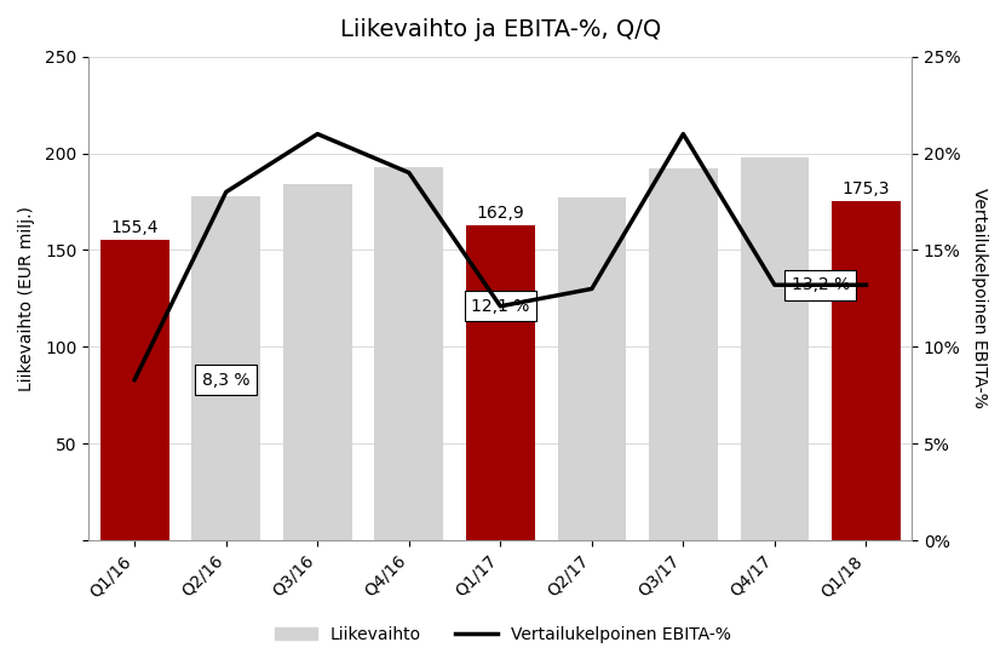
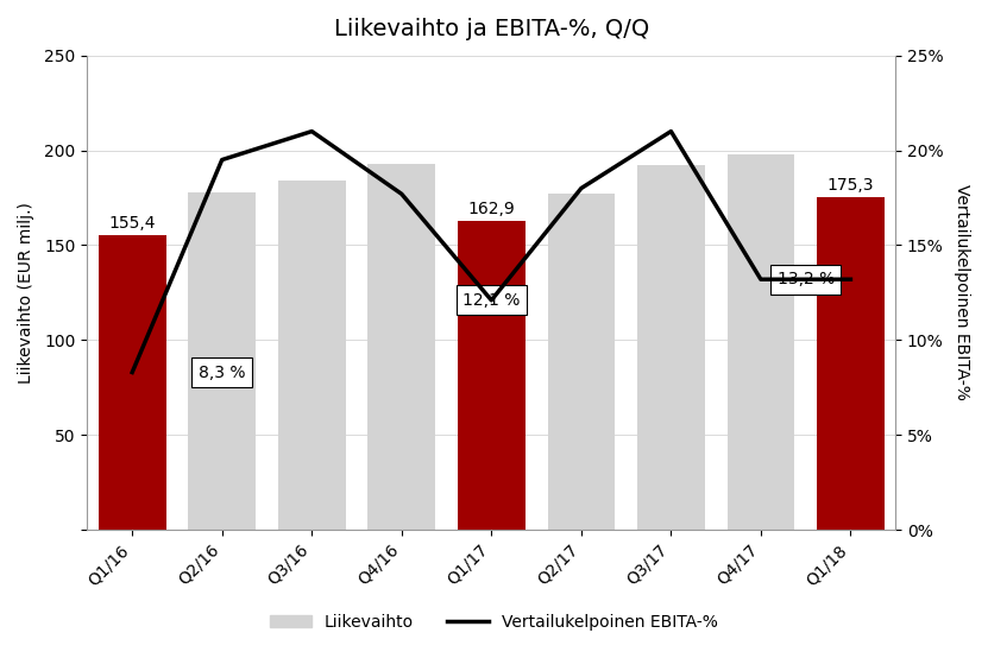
Vertailukelpoinen EBITA-%/Q2/16: 18.0% -> 19.5%
Vertailukelpoinen EBITA-%/Q4/16: 19.0% -> 17.7%
Vertailukelpoinen EBITA-%/Q2/17: 13.0% -> 18.0%
